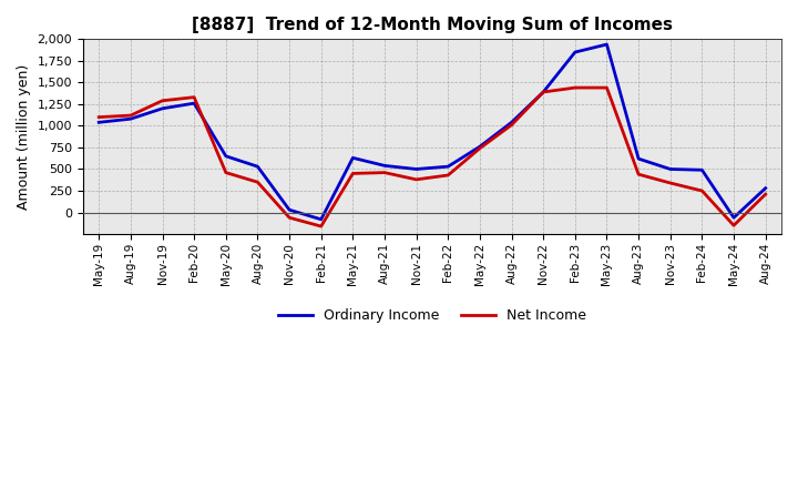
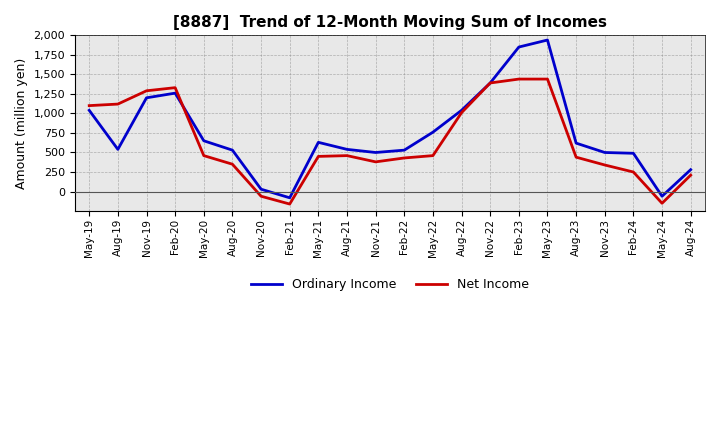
Ordinary Income/Aug-19: 1,080 -> 540
Net Income/May-22: 740 -> 460
